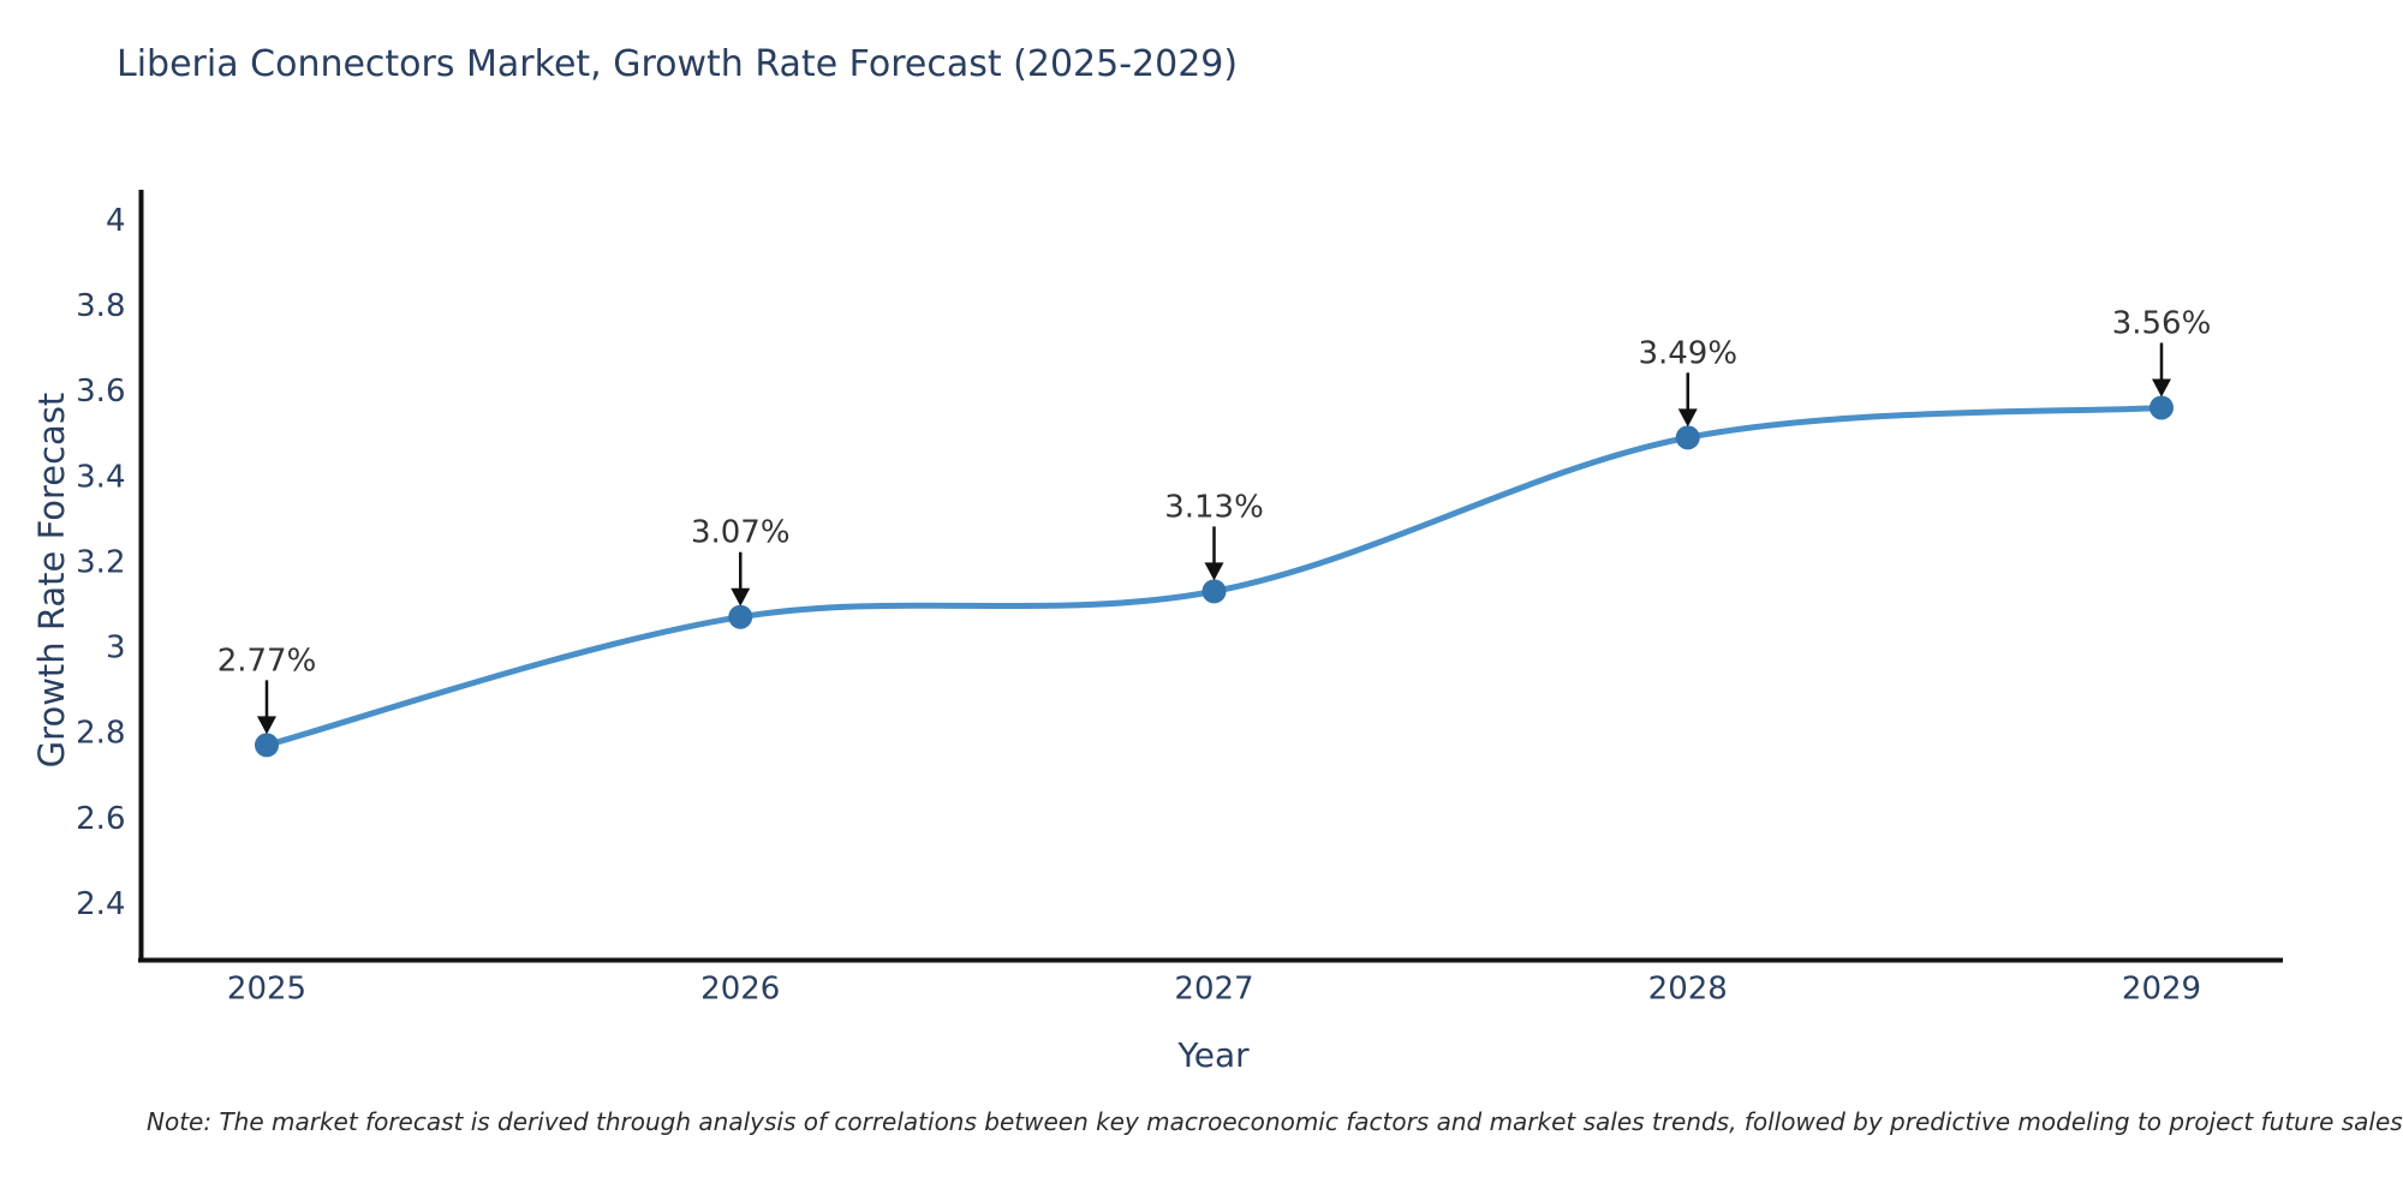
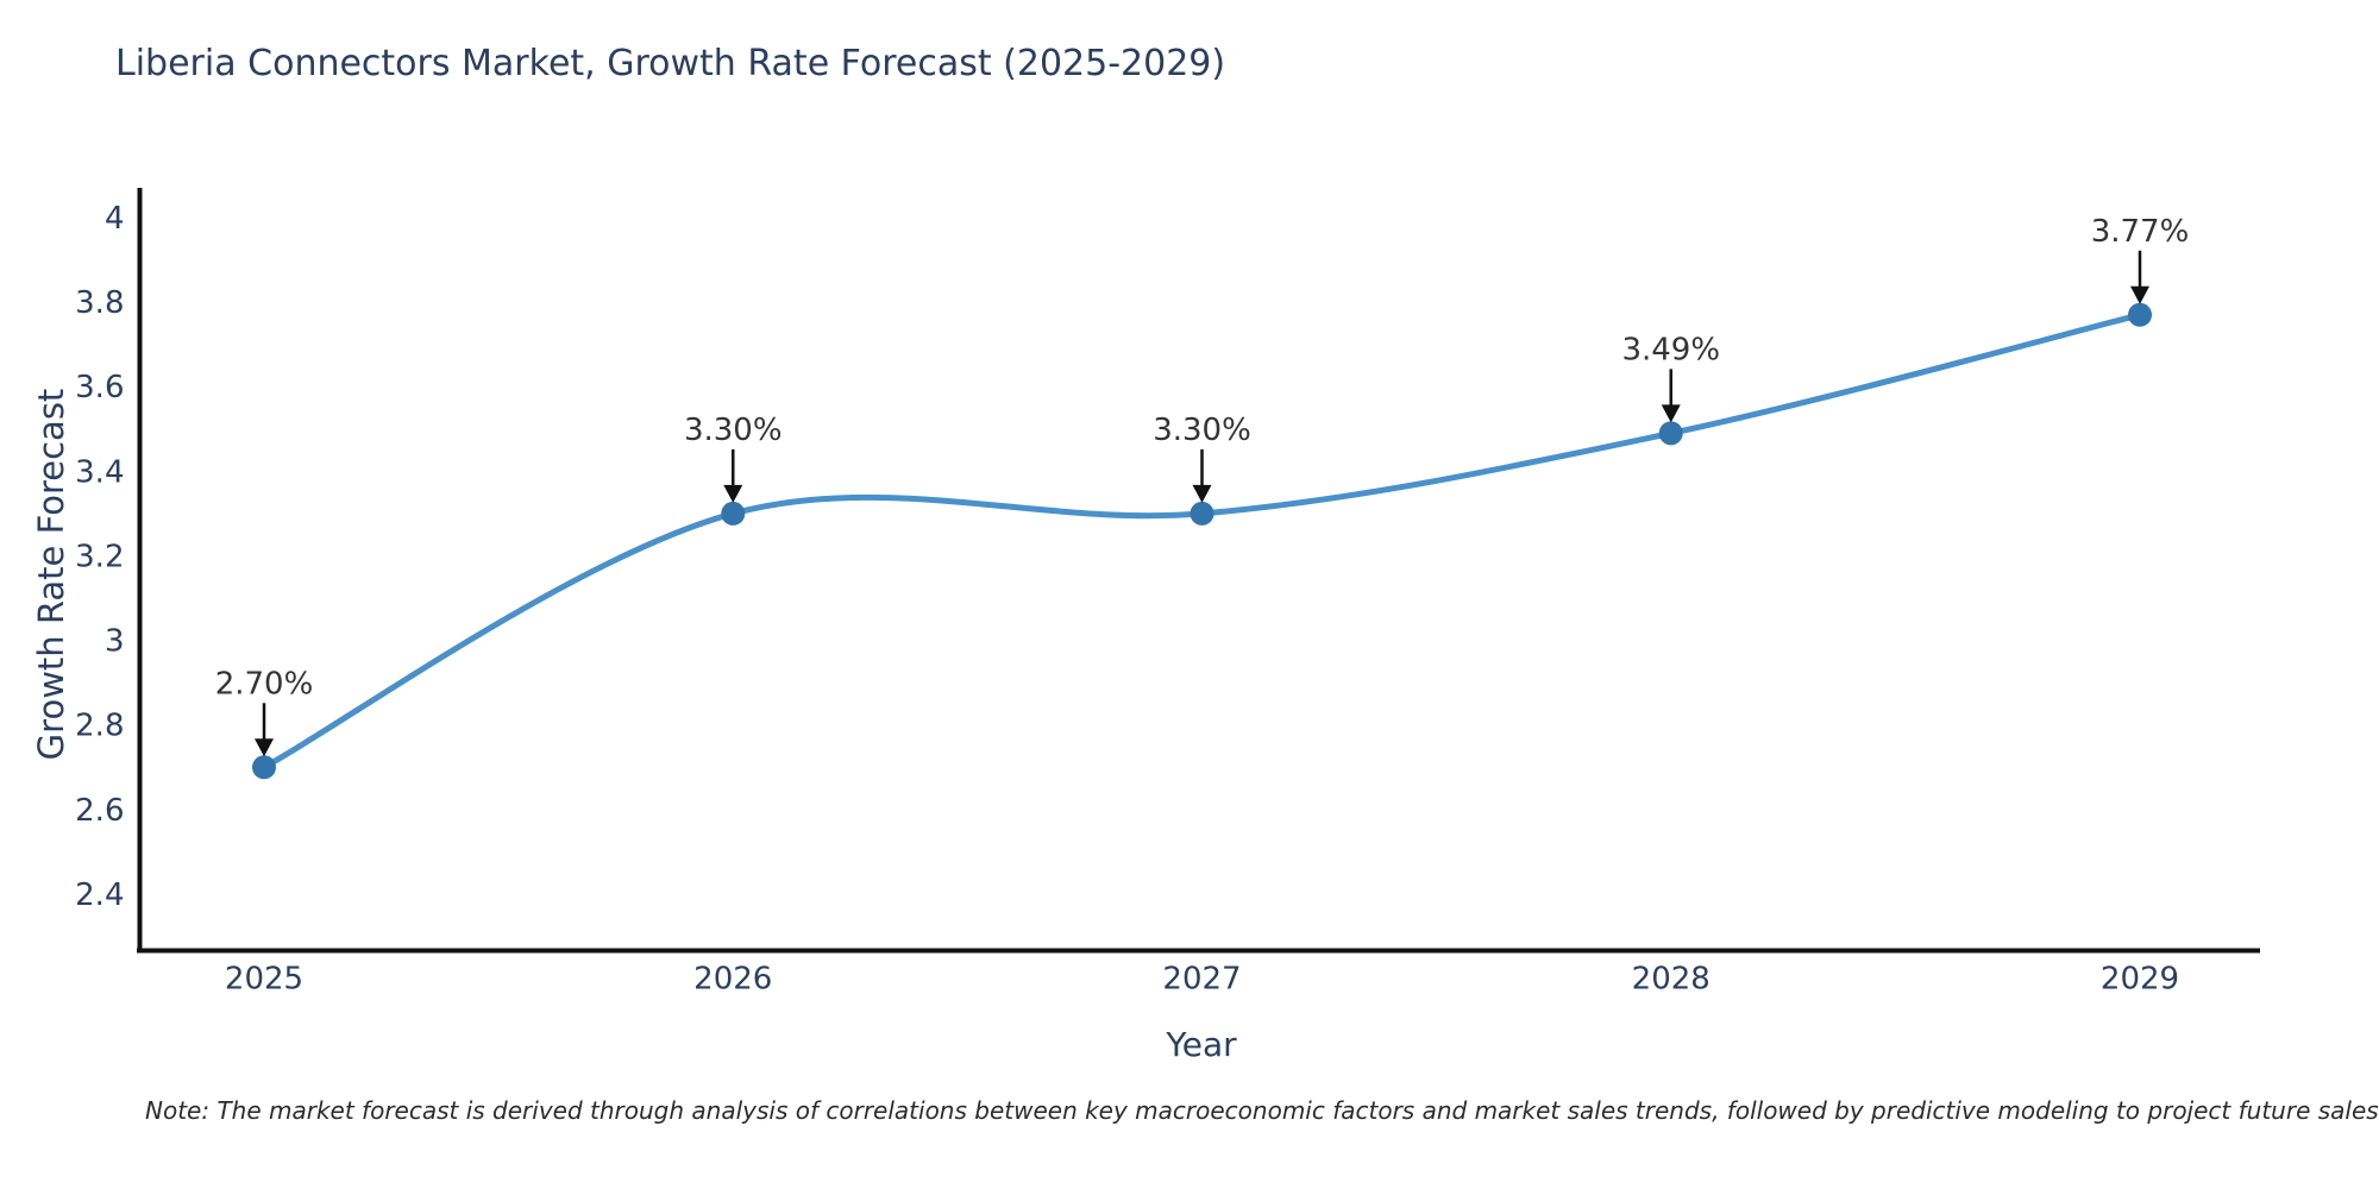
2025: 2.77% -> 2.70%
2026: 3.07% -> 3.30%
2027: 3.13% -> 3.30%
2029: 3.56% -> 3.77%
